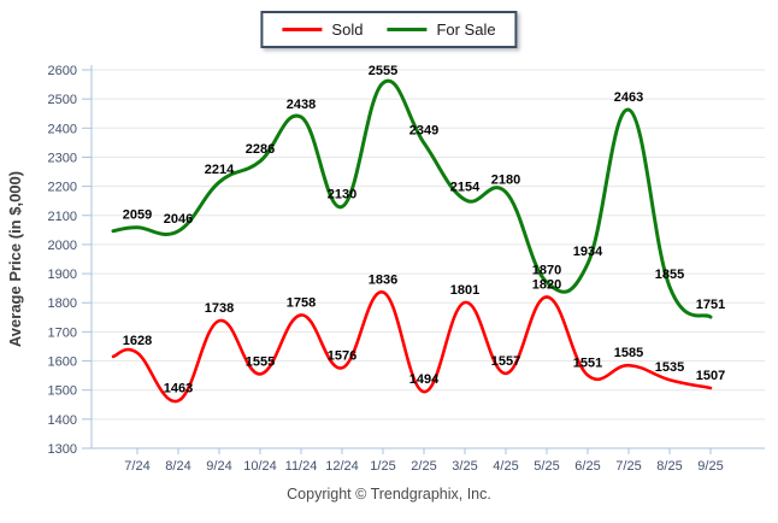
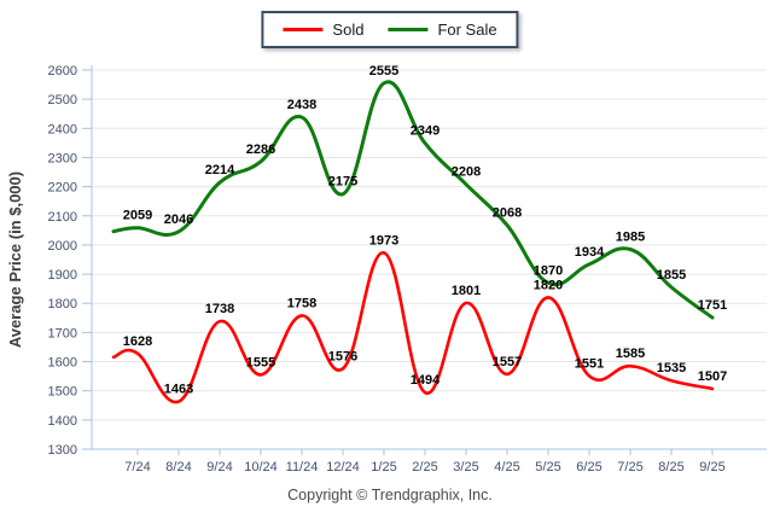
For Sale/12/24: 2130 -> 2175
Sold/1/25: 1836 -> 1973
For Sale/3/25: 2154 -> 2208
For Sale/4/25: 2180 -> 2068
For Sale/7/25: 2463 -> 1985
